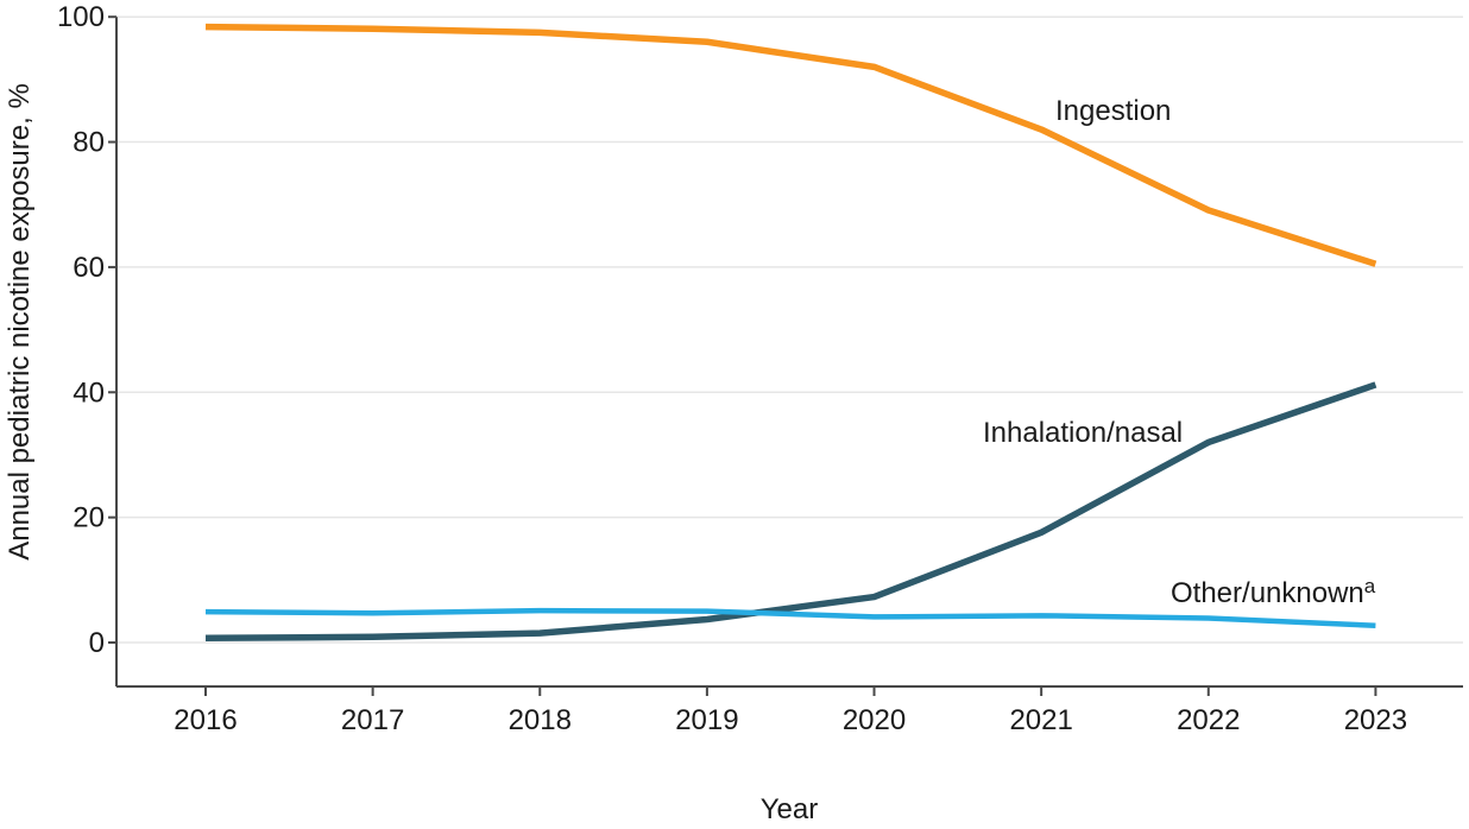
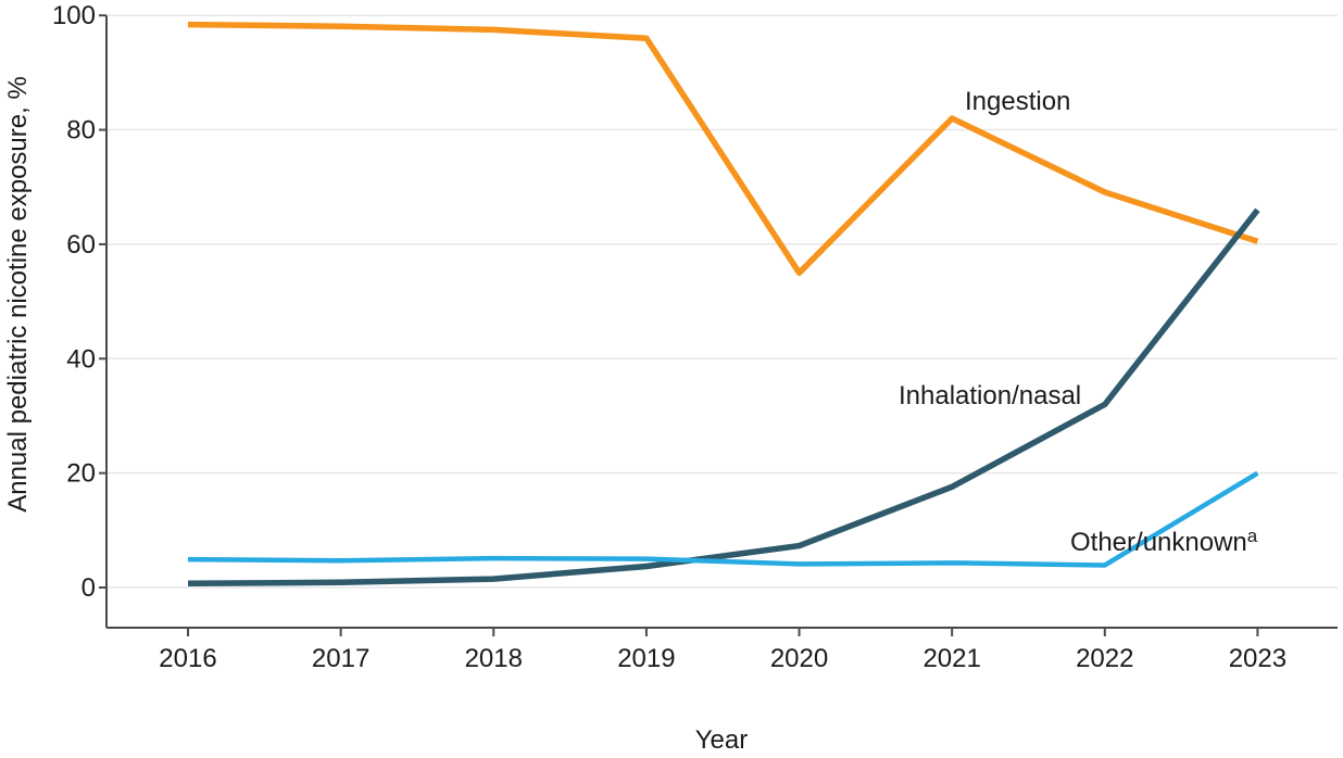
Ingestion/2020: 92 -> 55
Inhalation/nasal/2023: 41 -> 66
Other/unknown/2023: 3 -> 20
